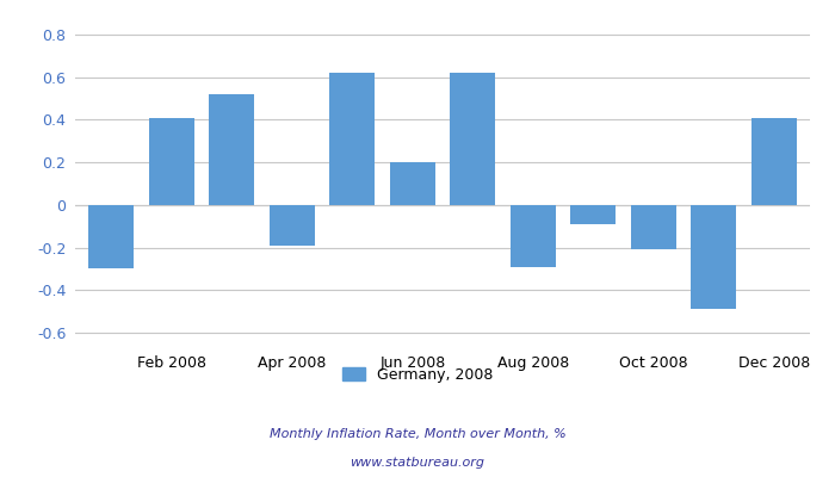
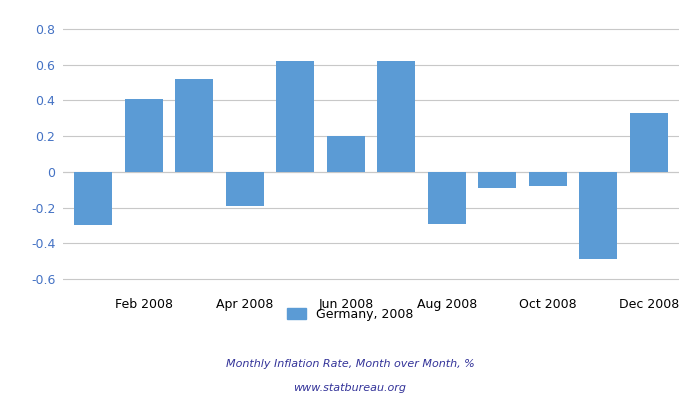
Oct 2008: -0.21 -> -0.08
Dec 2008: 0.41 -> 0.33
